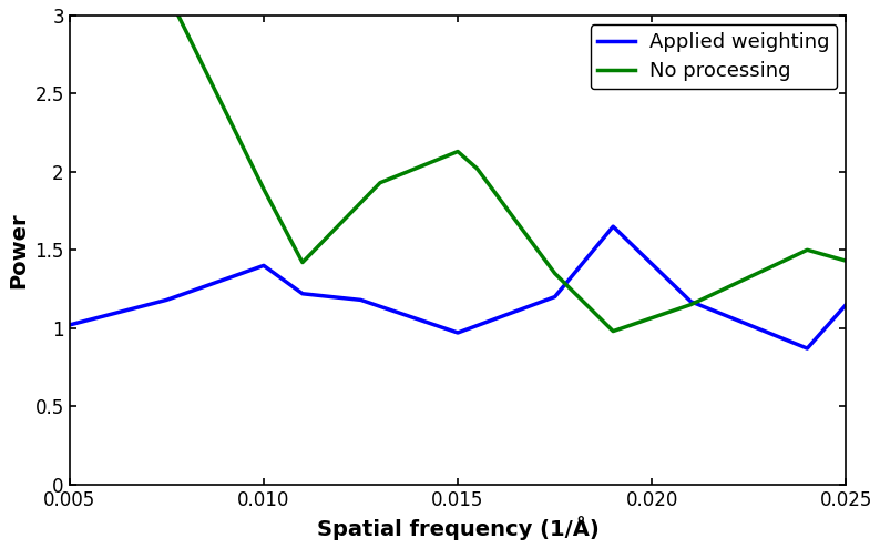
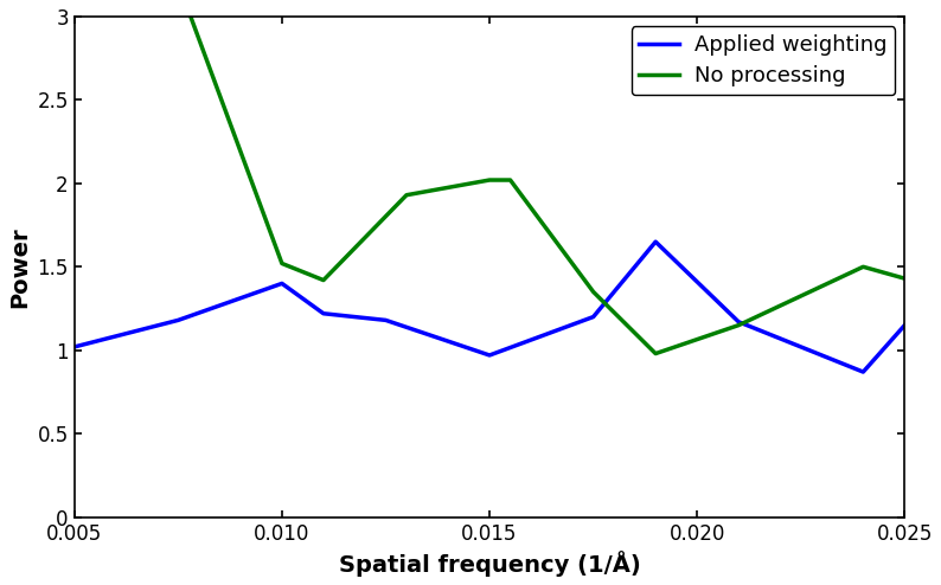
No processing/0.010: 1.89 -> 1.52
No processing/0.015: 2.13 -> 2.02
